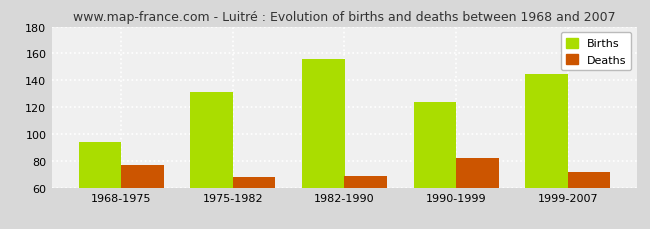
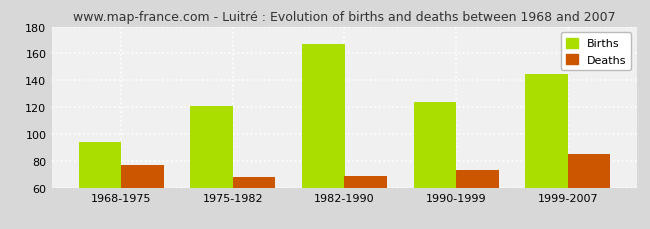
Births/1975-1982: 131 -> 121
Births/1982-1990: 156 -> 167
Deaths/1990-1999: 82 -> 73
Deaths/1999-2007: 72 -> 85
